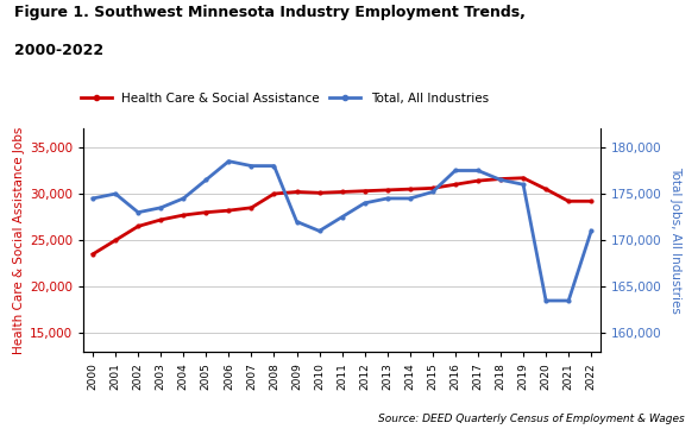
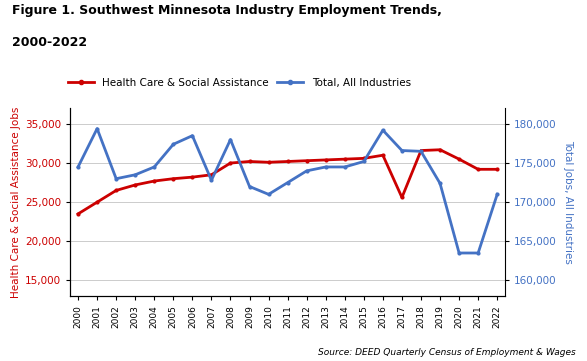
Total, All Industries/2001: 175,000 -> 179,400
Total, All Industries/2005: 176,500 -> 177,400
Total, All Industries/2007: 178,000 -> 172,800
Total, All Industries/2016: 177,500 -> 179,200
Health Care & Social Assistance/2017: 31,400 -> 25,600
Total, All Industries/2017: 177,500 -> 176,600
Total, All Industries/2019: 176,000 -> 172,400
